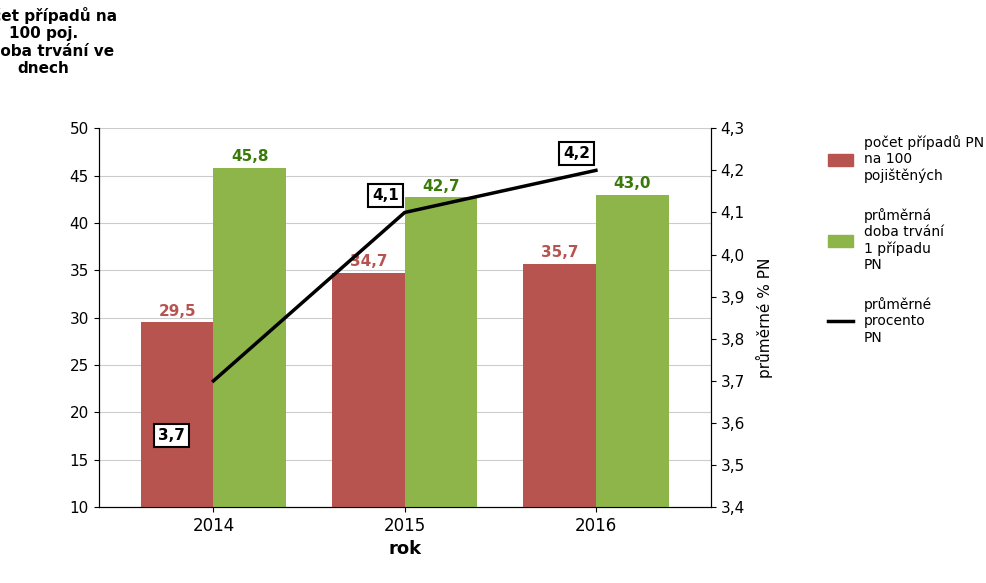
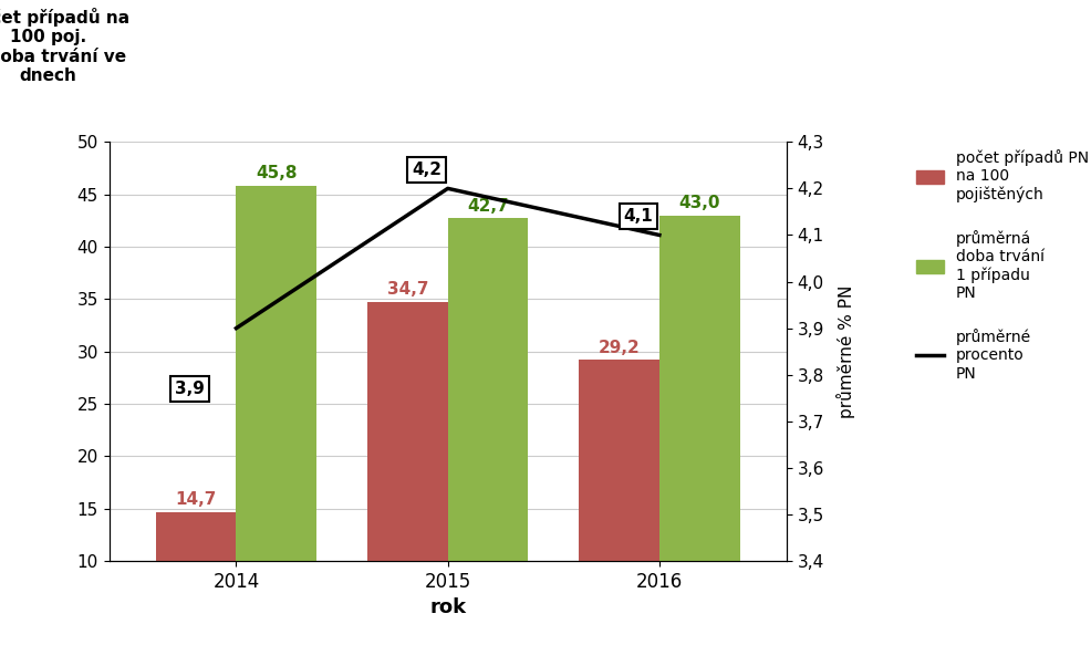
počet případů PN na 100 pojištěných/2014: 29,5 -> 14,7
průměrné procento PN/2014: 3,7 -> 3,9
průměrné procento PN/2015: 4,1 -> 4,2
počet případů PN na 100 pojištěných/2016: 35,7 -> 29,2
průměrné procento PN/2016: 4,2 -> 4,1
